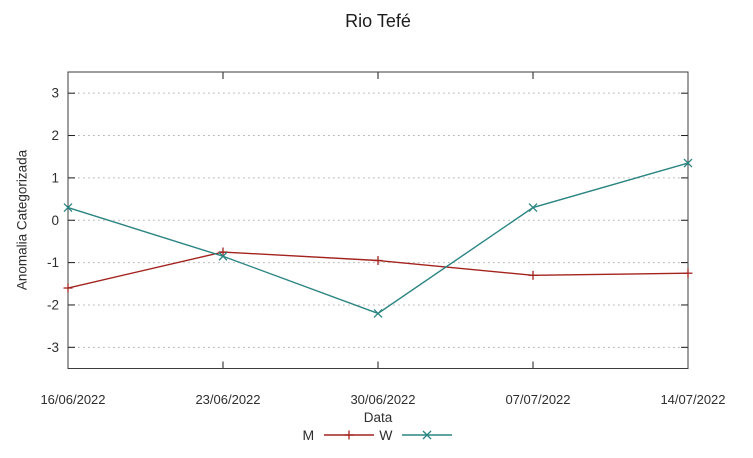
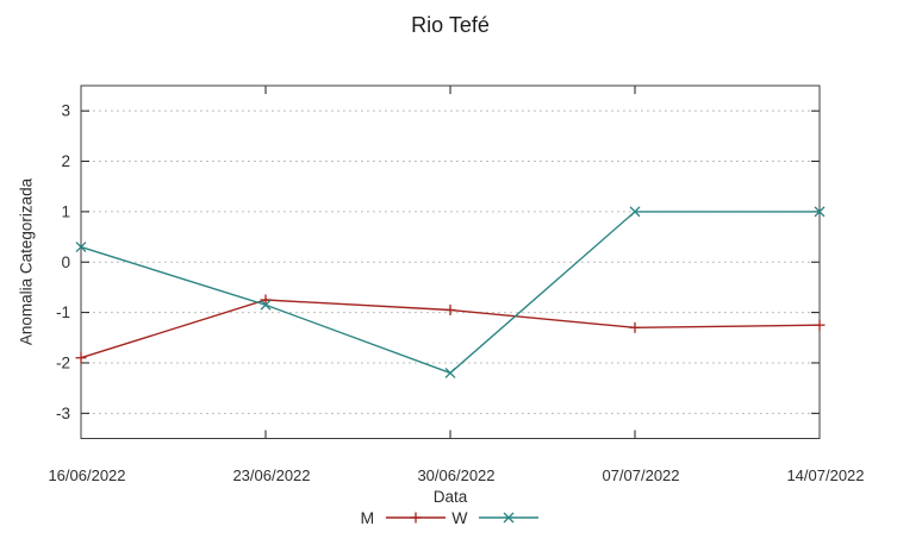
M/16/06/2022: -1.6 -> -1.9
W/07/07/2022: 0.3 -> 1.0
W/14/07/2022: 1.4 -> 1.0
